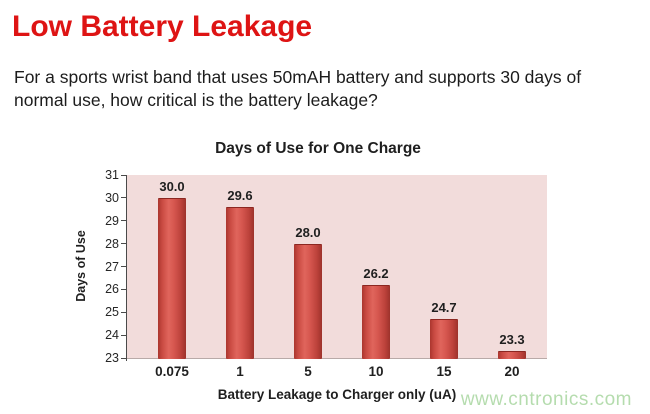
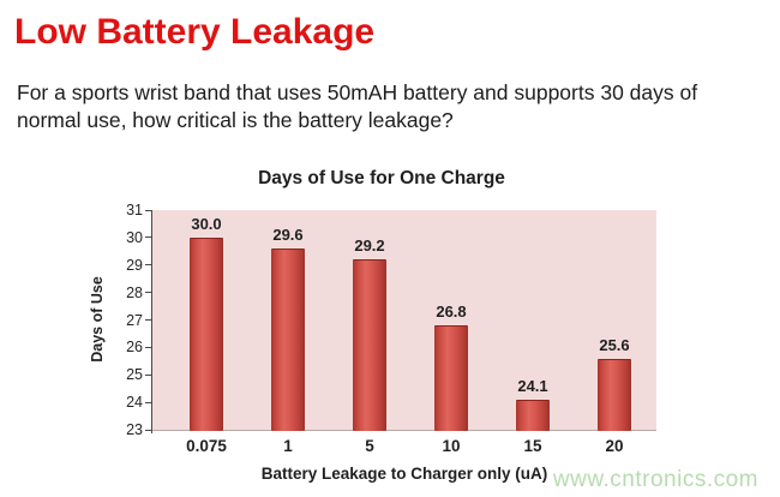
5: 28.0 -> 29.2
10: 26.2 -> 26.8
15: 24.7 -> 24.1
20: 23.3 -> 25.6
